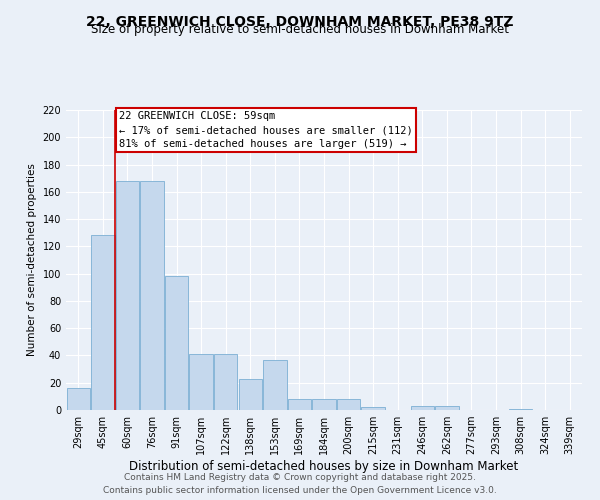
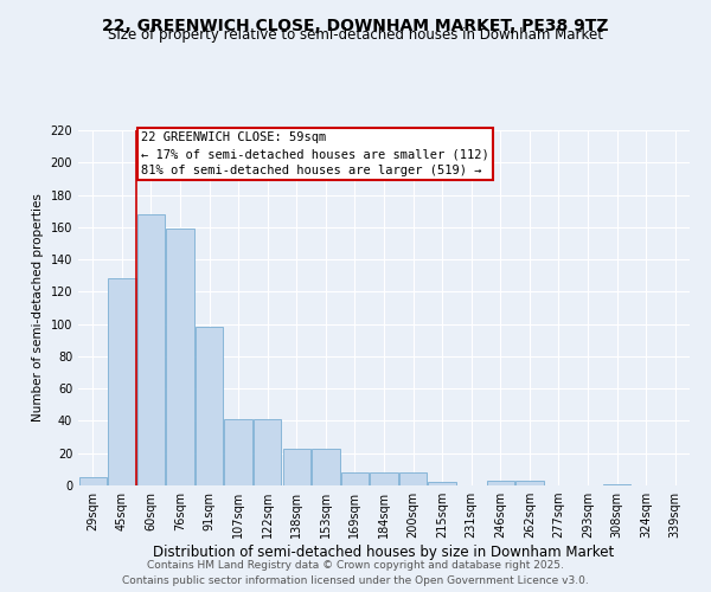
29sqm: 16 -> 5
76sqm: 168 -> 159
153sqm: 37 -> 23
